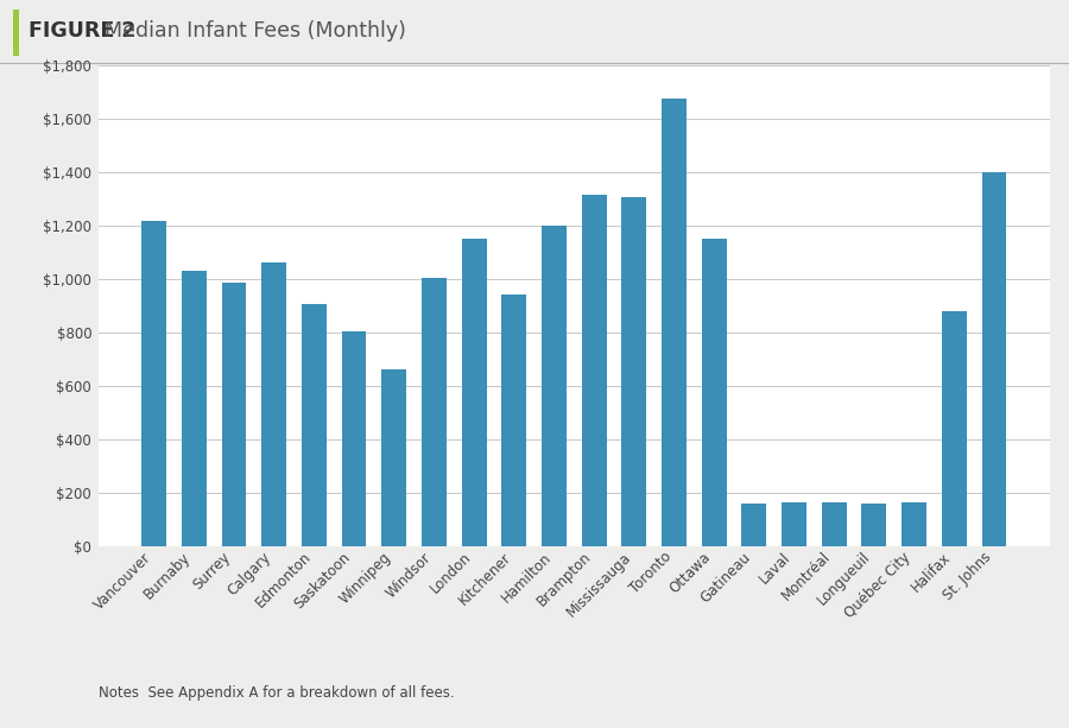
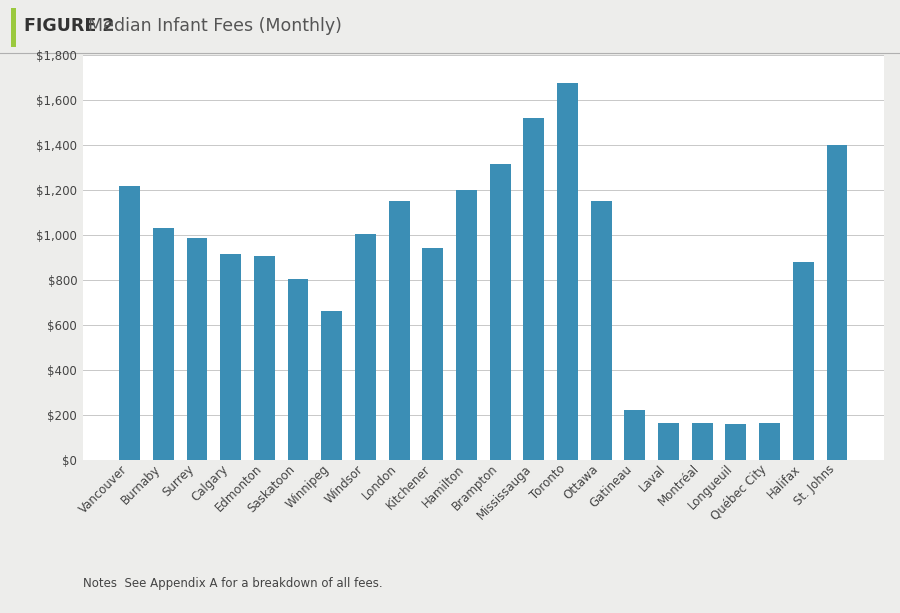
Calgary: $1,060 -> $915
Mississauga: $1,305 -> $1,520
Gatineau: $160 -> $220
